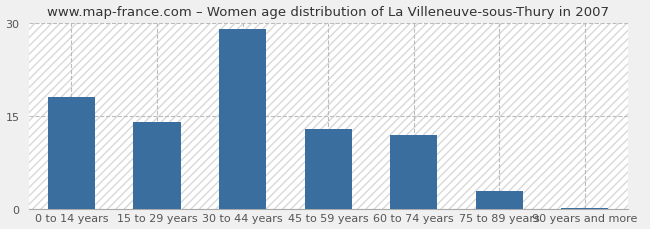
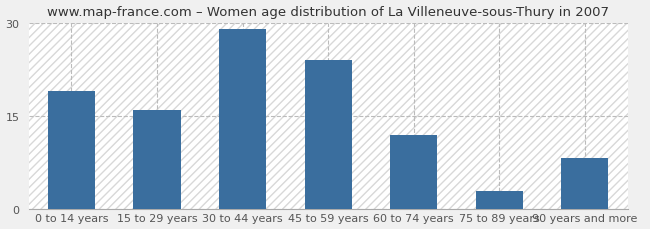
0 to 14 years: 18.0 -> 19.0
15 to 29 years: 14.0 -> 16.0
45 to 59 years: 13.0 -> 24.0
90 years and more: 0.2 -> 8.2
